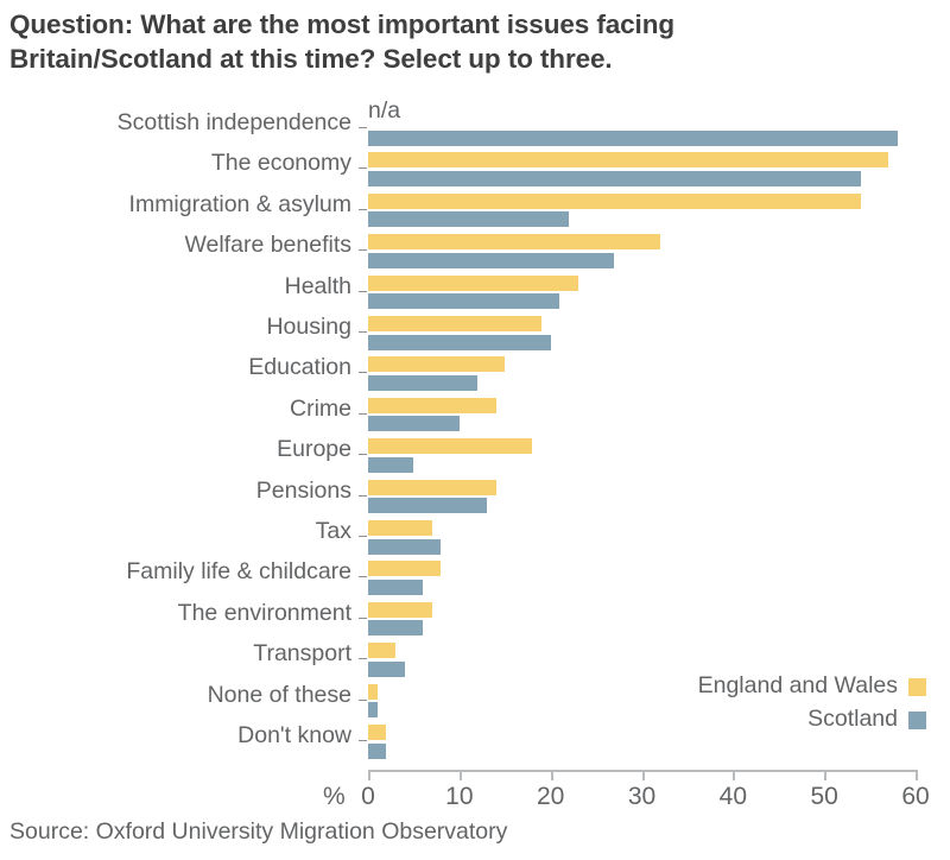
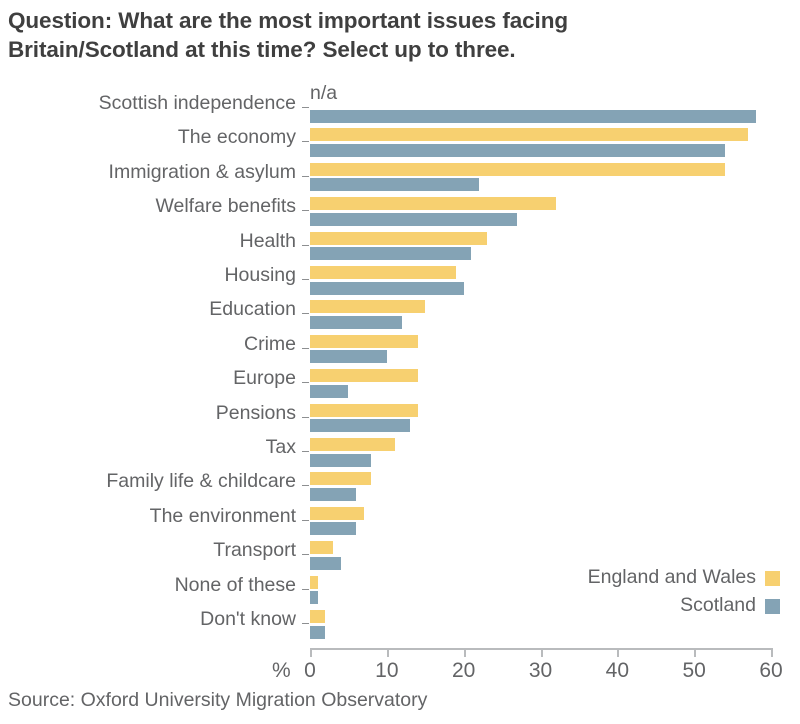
England and Wales/Europe: 18 -> 14
England and Wales/Tax: 7 -> 11
